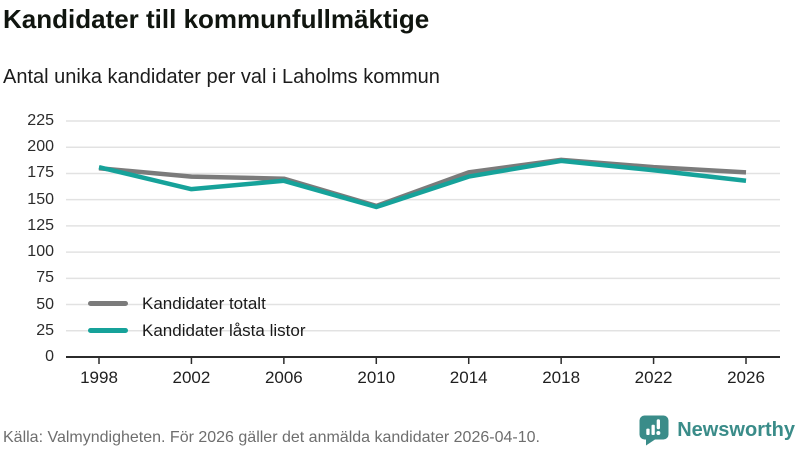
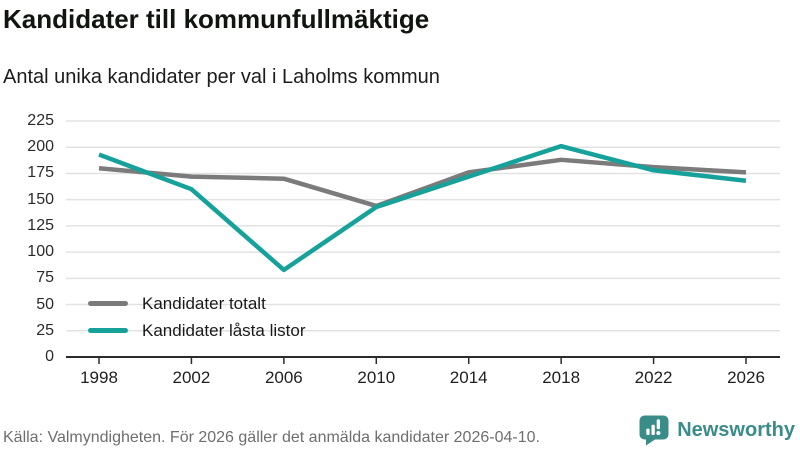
Kandidater låsta listor/1998: 181 -> 193
Kandidater låsta listor/2006: 168 -> 83
Kandidater låsta listor/2018: 187 -> 201
